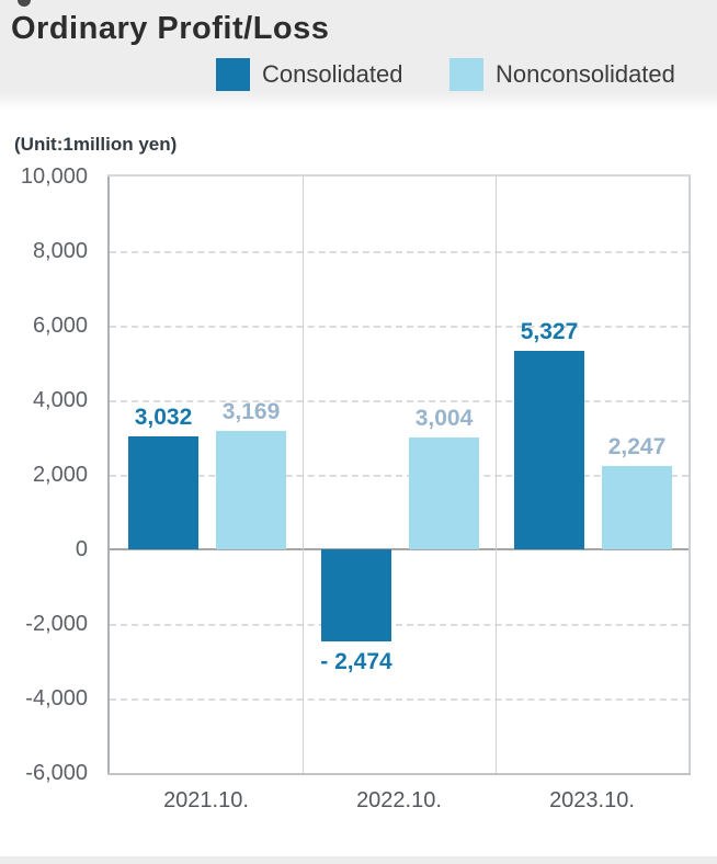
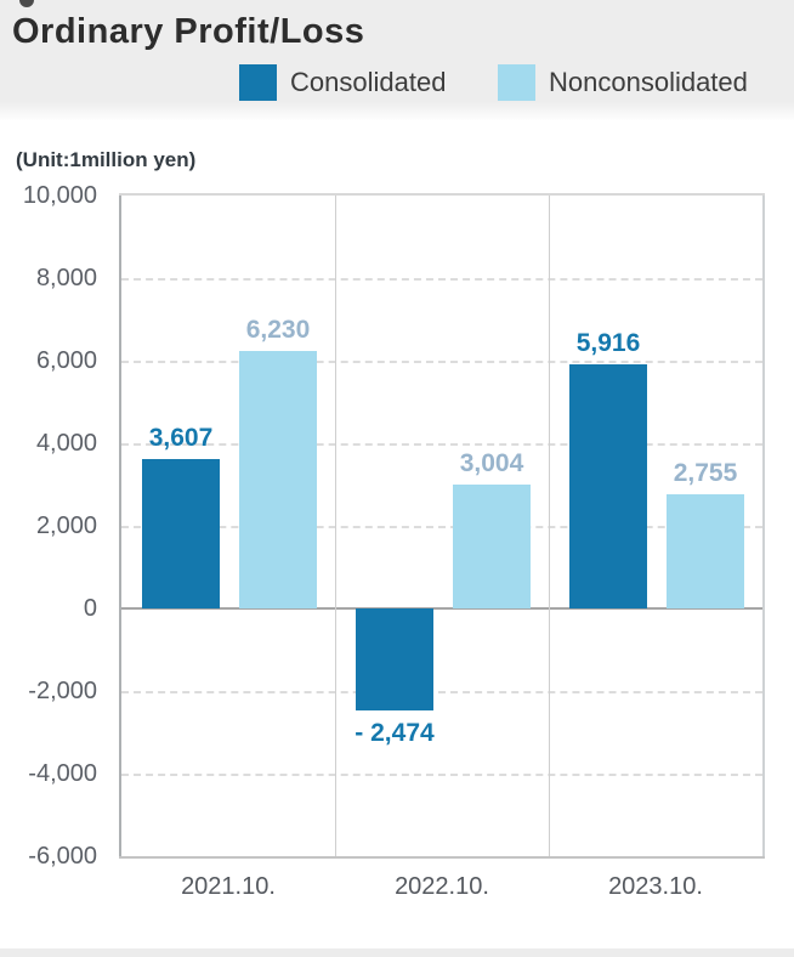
Consolidated/2021.10.: 3,032 -> 3,607
Nonconsolidated/2021.10.: 3,169 -> 6,230
Consolidated/2023.10.: 5,327 -> 5,916
Nonconsolidated/2023.10.: 2,247 -> 2,755
